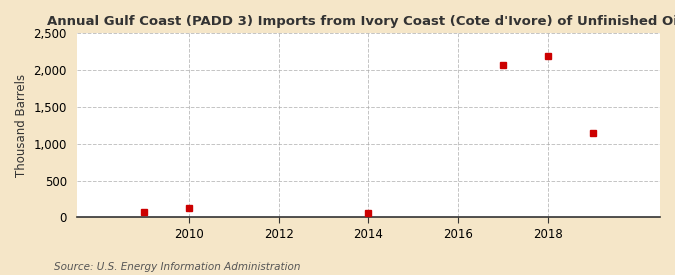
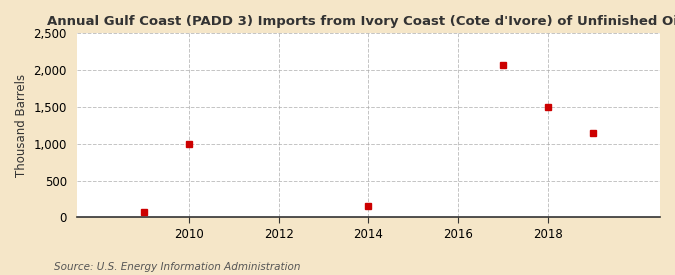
2010: 130 -> 1,000
2014: 60 -> 160
2018: 2,190 -> 1,500
